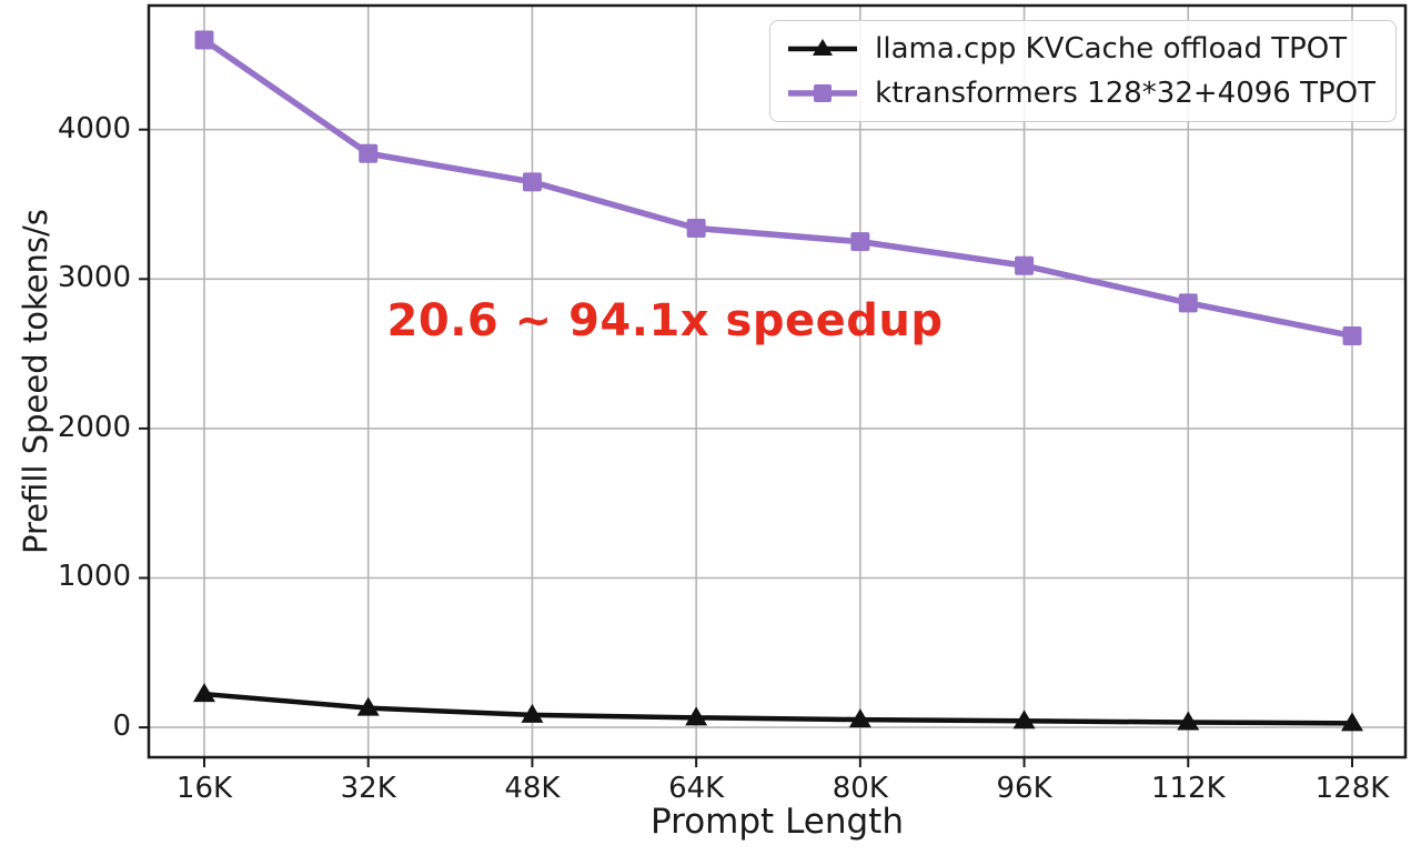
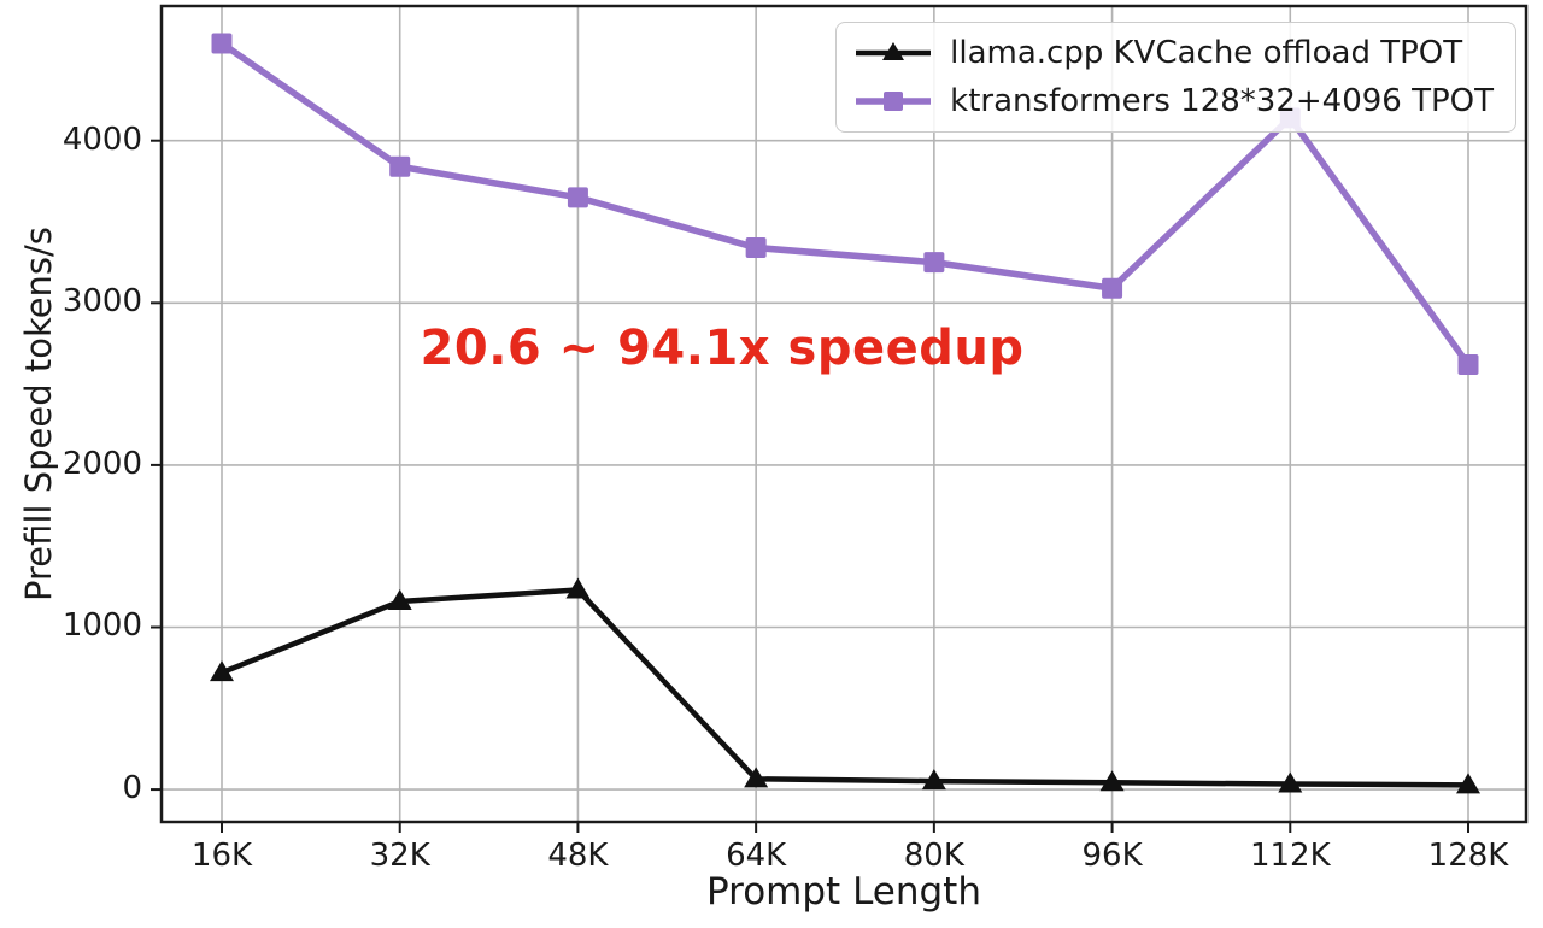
llama.cpp KVCache offload TPOT/16K: 220 -> 720
llama.cpp KVCache offload TPOT/32K: 130 -> 1160
llama.cpp KVCache offload TPOT/48K: 80 -> 1230
ktransformers 128*32+4096 TPOT/112K: 2840 -> 4140
